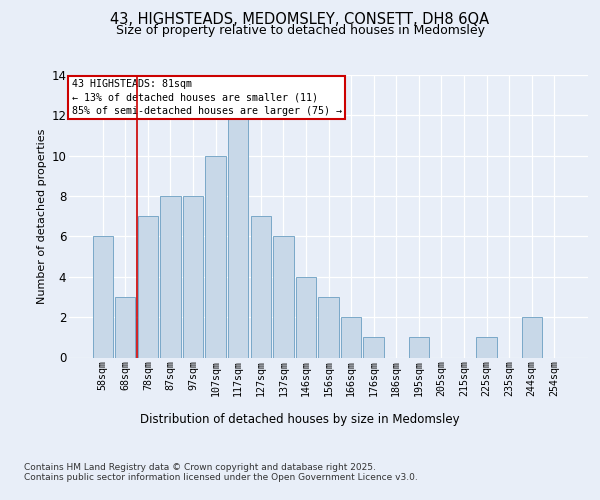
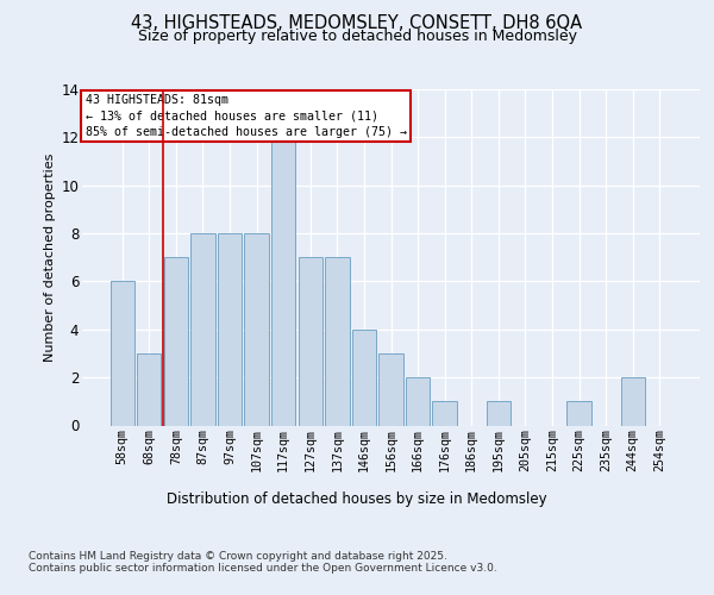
107sqm: 10 -> 8
137sqm: 6 -> 7
